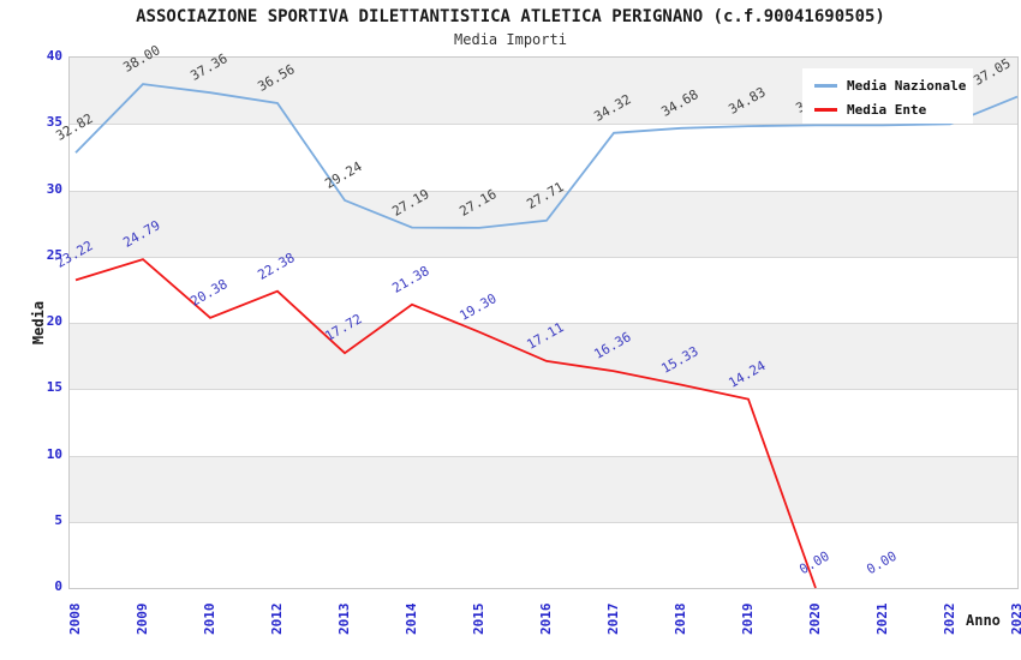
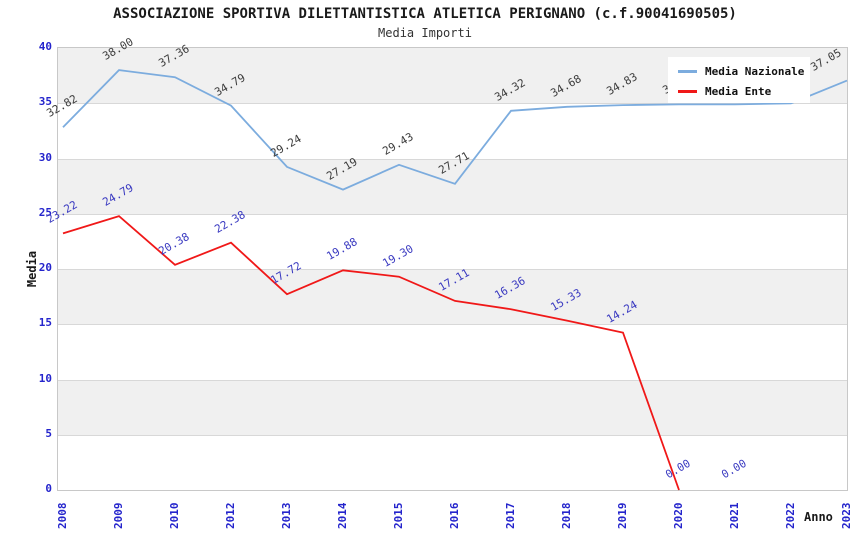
Media Nazionale/2012: 36.56 -> 34.79
Media Ente/2014: 21.38 -> 19.88
Media Nazionale/2015: 27.16 -> 29.43
